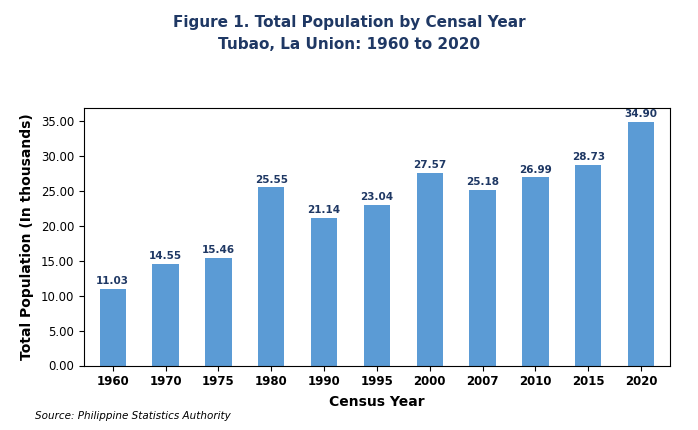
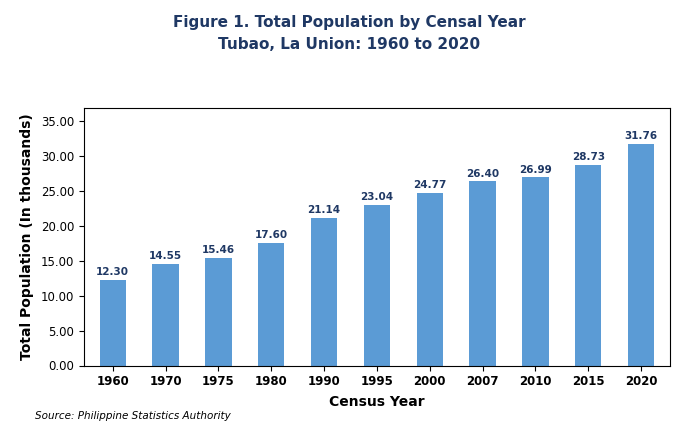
1960: 11.03 -> 12.30
1980: 25.55 -> 17.60
2000: 27.57 -> 24.77
2007: 25.18 -> 26.40
2020: 34.90 -> 31.76
